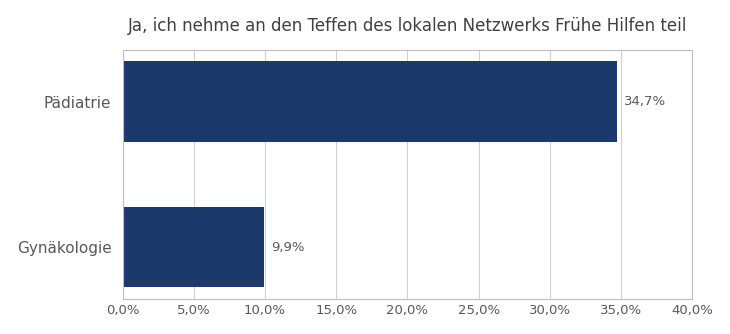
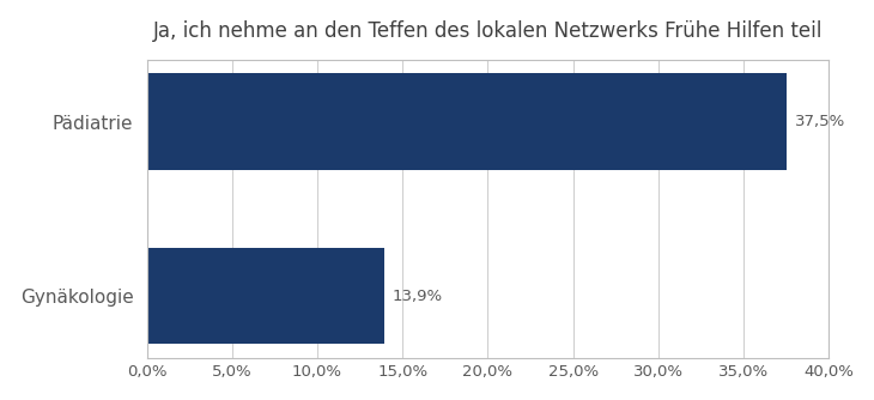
Pädiatrie: 34,7% -> 37,5%
Gynäkologie: 9,9% -> 13,9%
